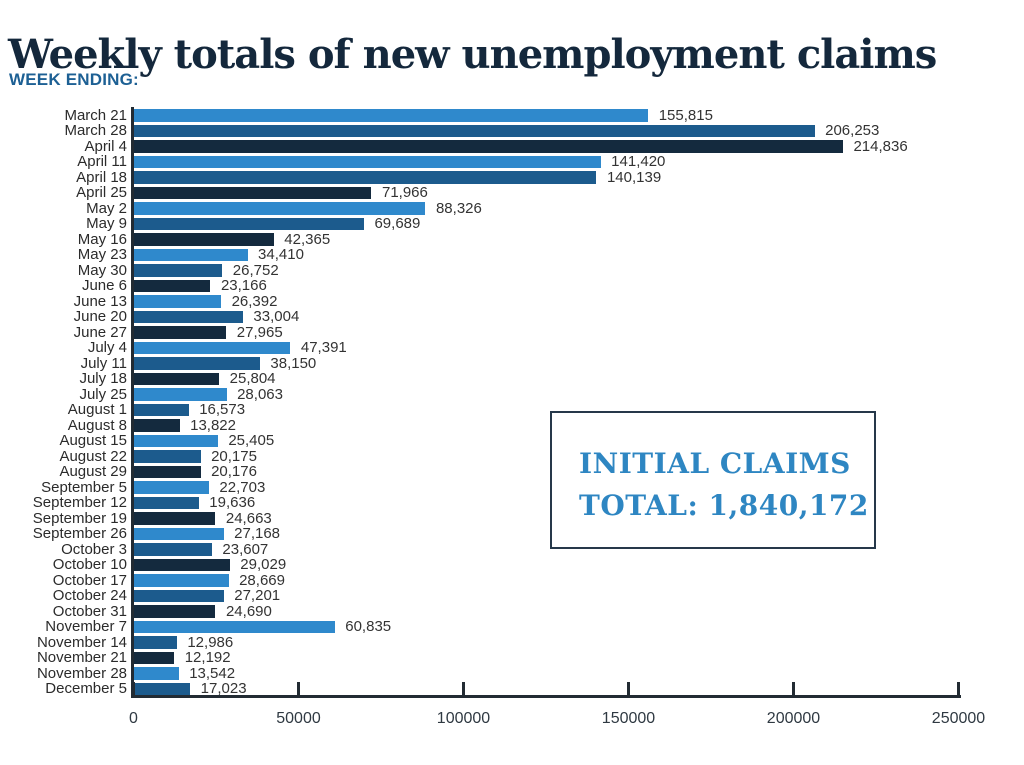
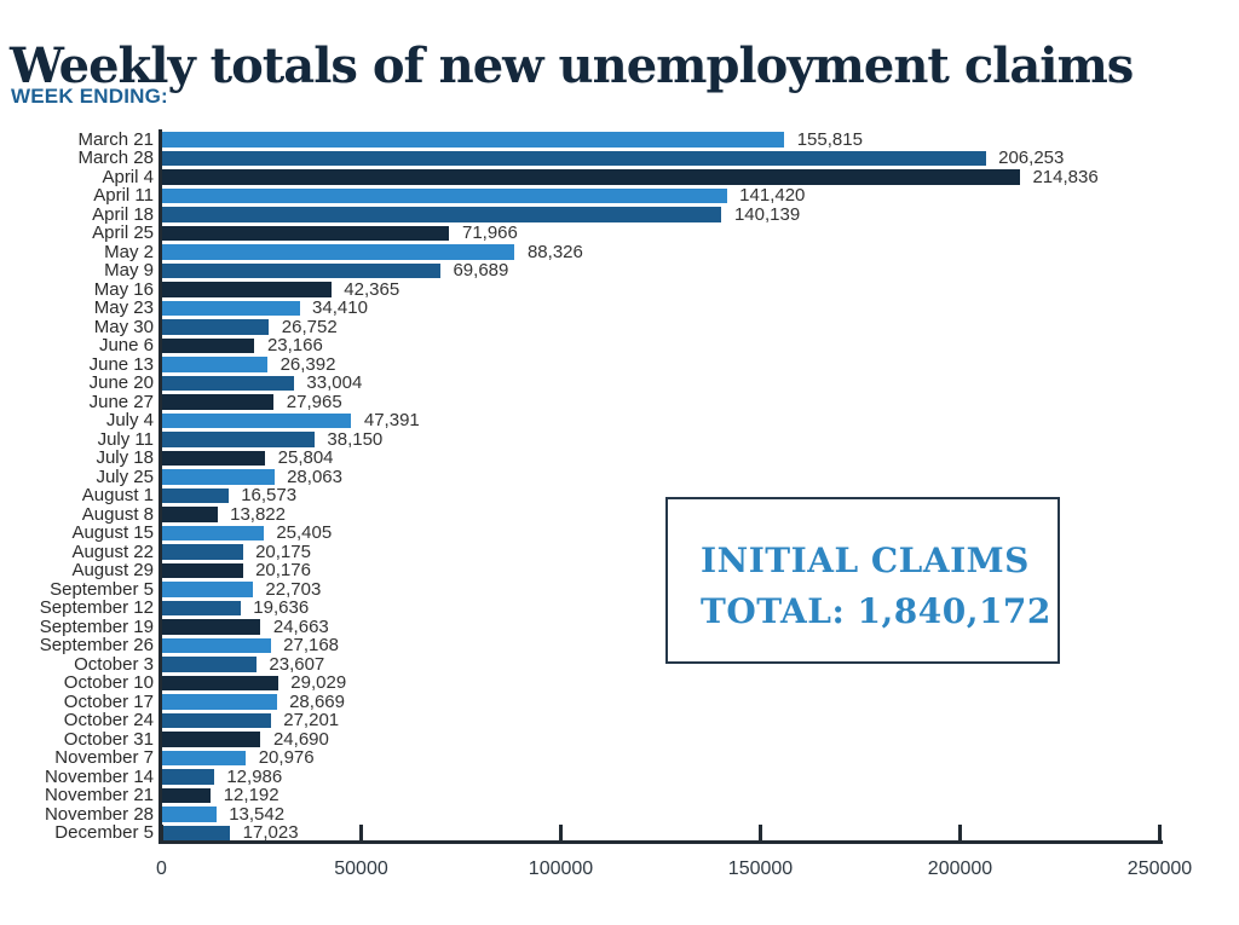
November 7: 60,835 -> 20,976
